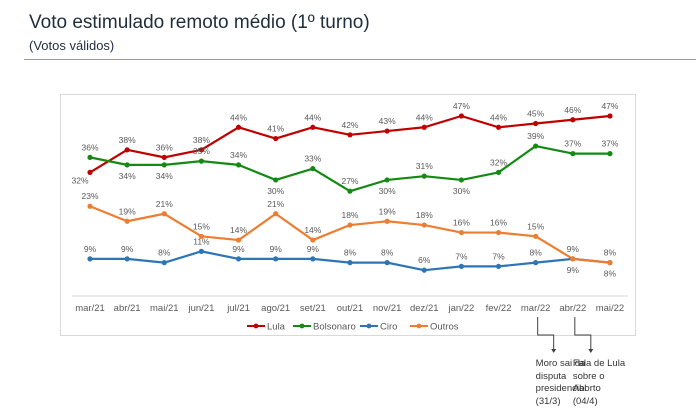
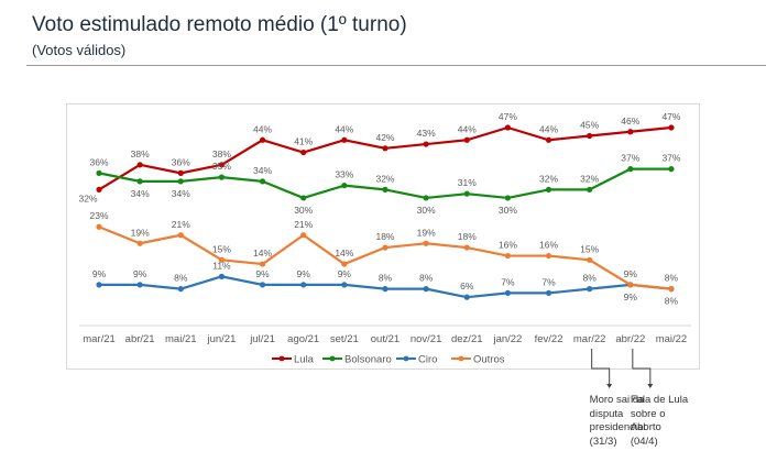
Bolsonaro/out/21: 27% -> 32%
Bolsonaro/mar/22: 39% -> 32%
